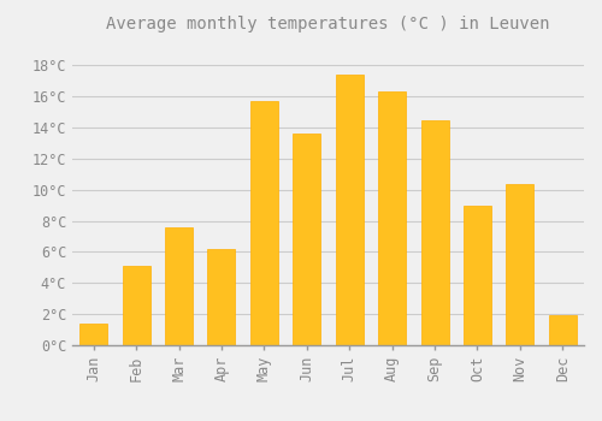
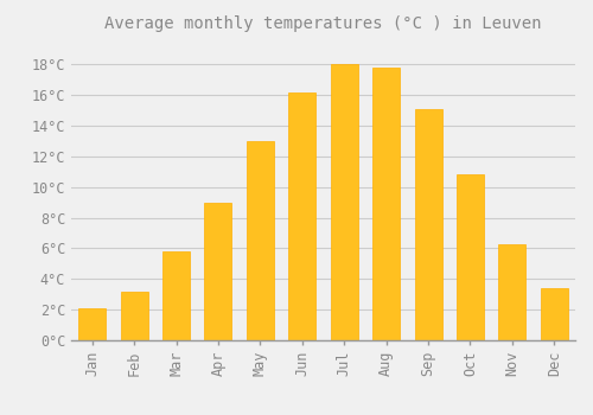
Jan: 1.4°C -> 2.1°C
Feb: 5.1°C -> 3.2°C
Mar: 7.6°C -> 5.8°C
Apr: 6.2°C -> 9.0°C
May: 15.7°C -> 13.0°C
Jun: 13.6°C -> 16.2°C
Jul: 17.4°C -> 18.0°C
Aug: 16.3°C -> 17.8°C
Sep: 14.5°C -> 15.1°C
Oct: 9.0°C -> 10.8°C
Nov: 10.4°C -> 6.3°C
Dec: 1.9°C -> 3.4°C
